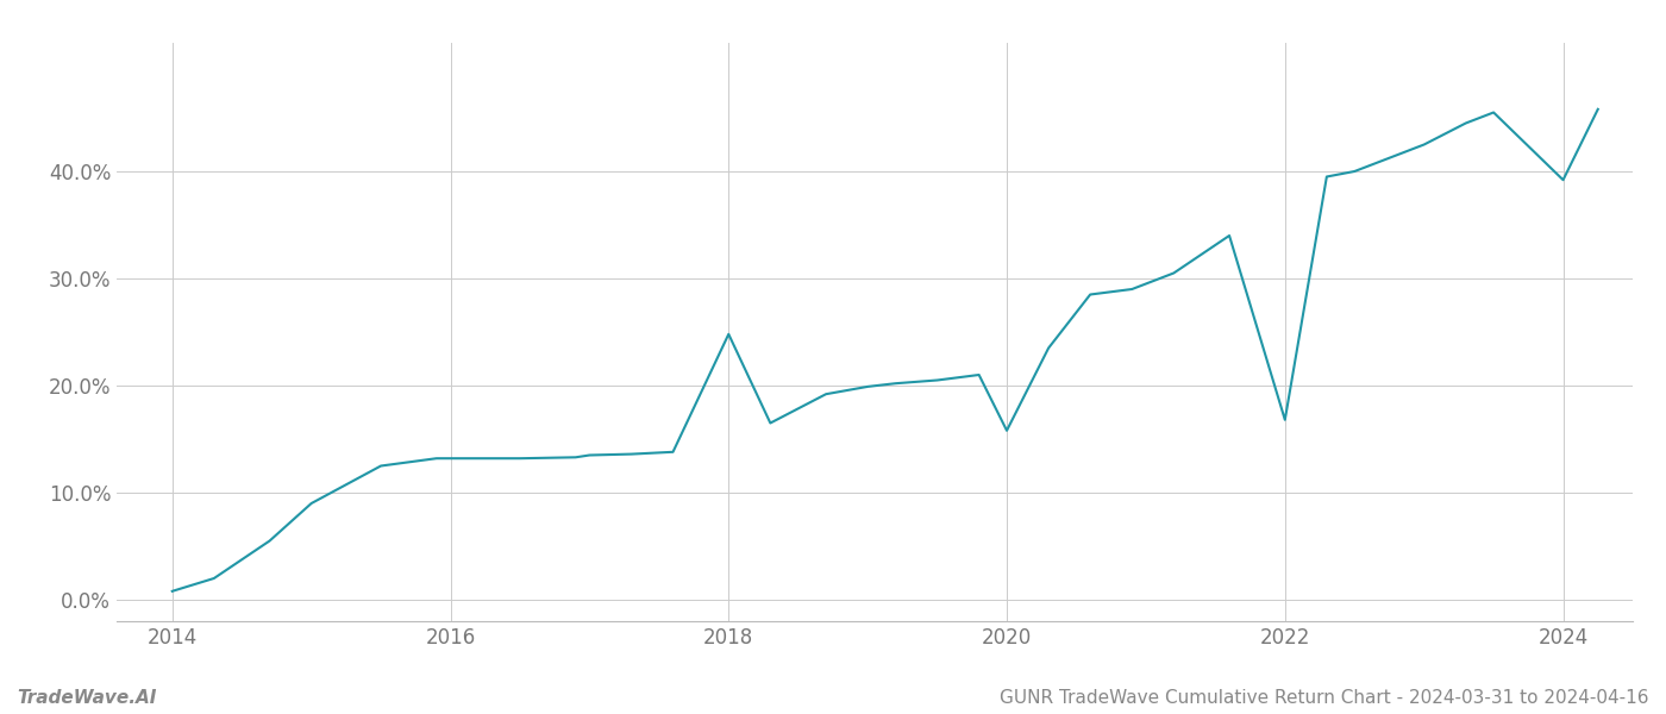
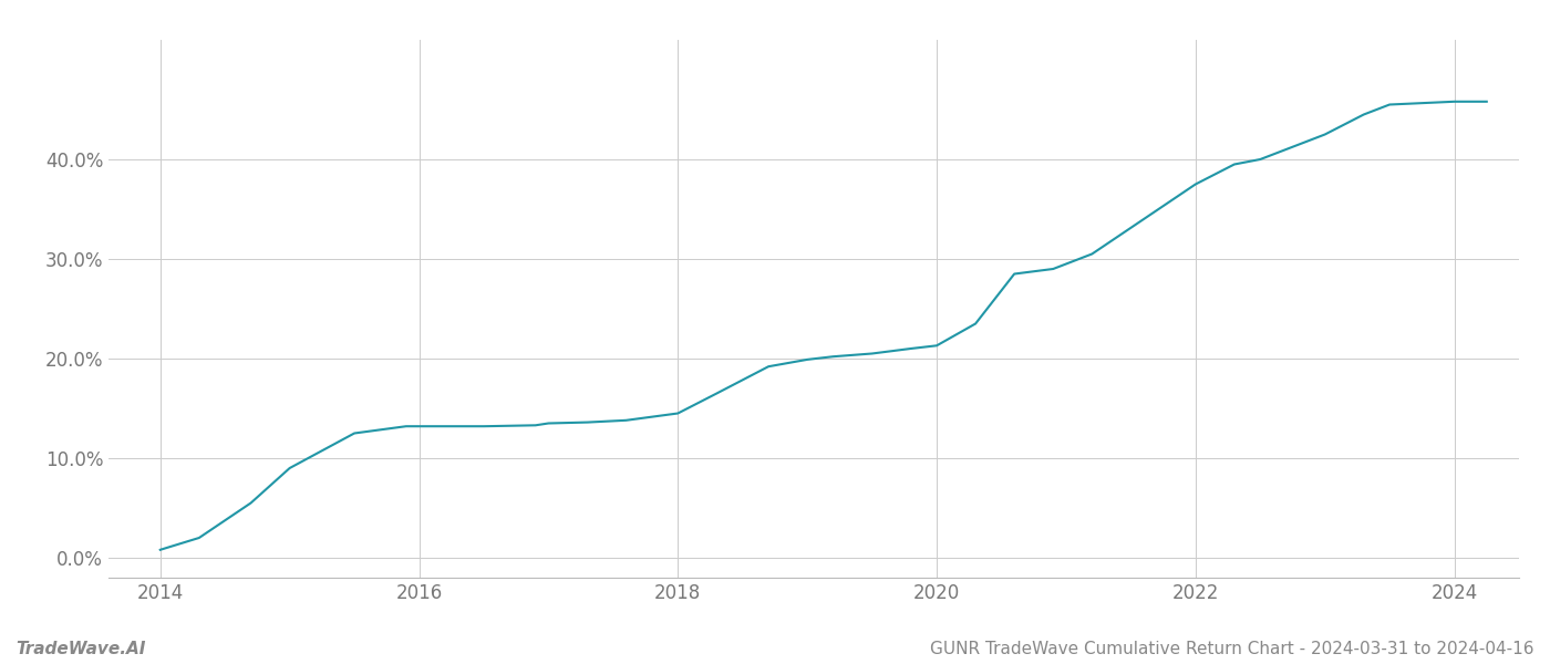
2018: 24.8% -> 14.5%
2020: 15.8% -> 21.3%
2022: 16.8% -> 37.5%
2024: 39.2% -> 45.8%
